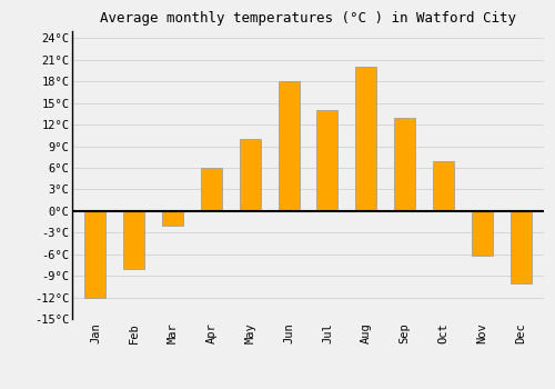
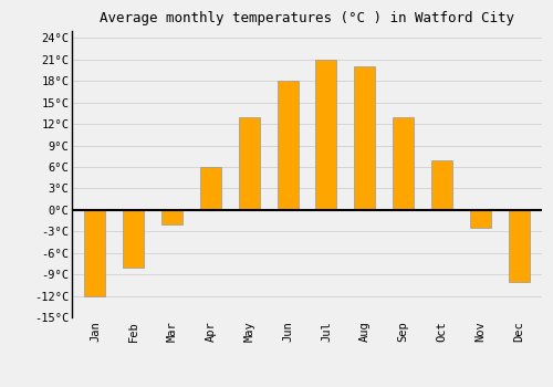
May: 10.0°C -> 13.0°C
Jul: 14.0°C -> 21.0°C
Nov: -6.2°C -> -2.5°C
